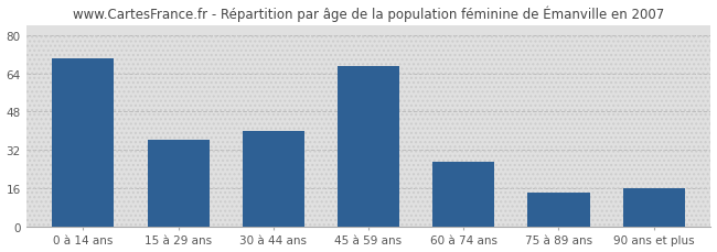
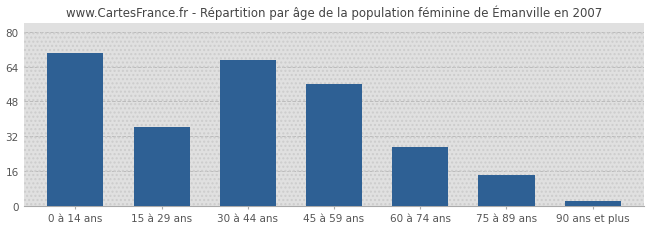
30 à 44 ans: 40 -> 67
45 à 59 ans: 67 -> 56
90 ans et plus: 16 -> 2
